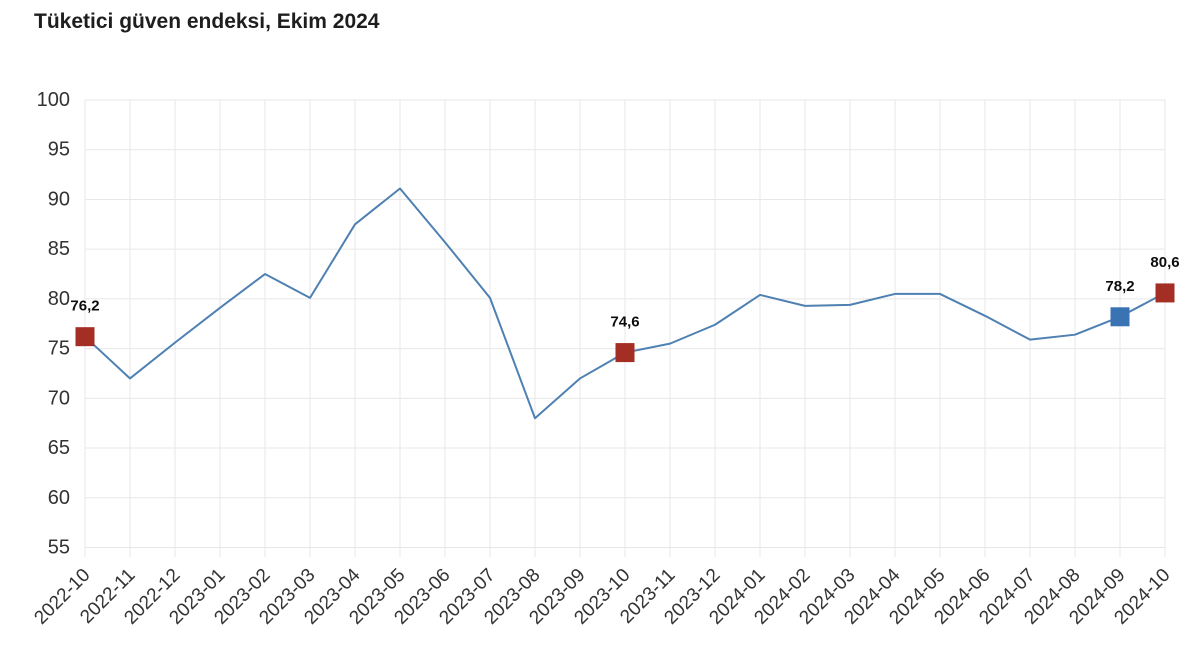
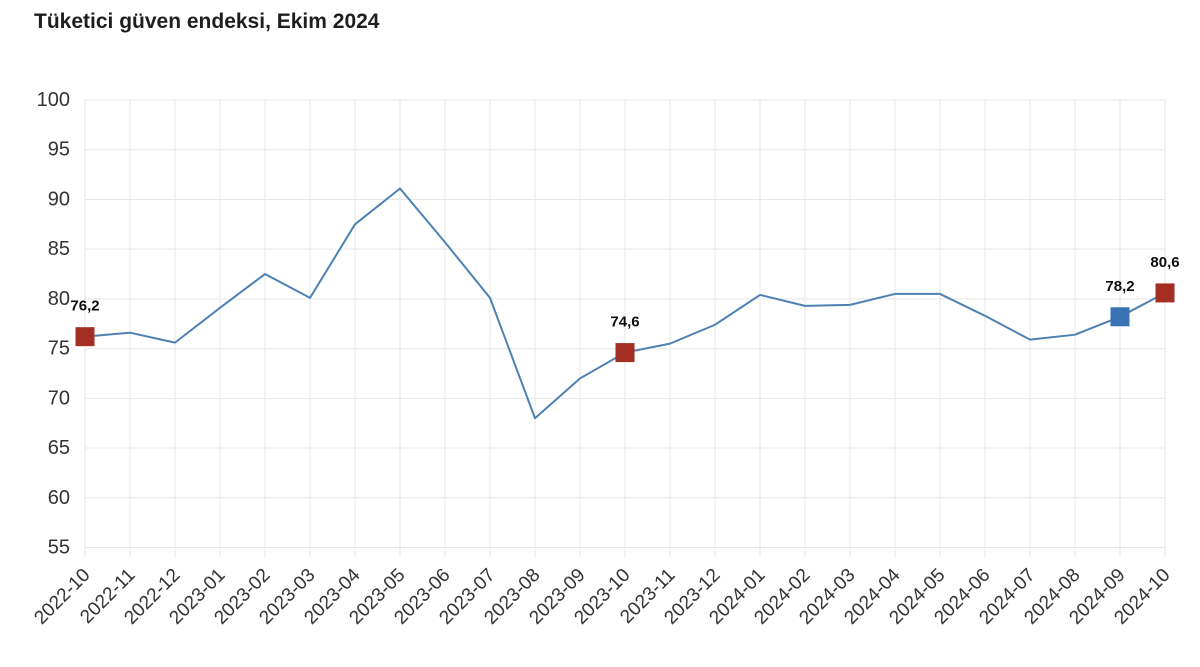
2022-11: 72 -> 77
